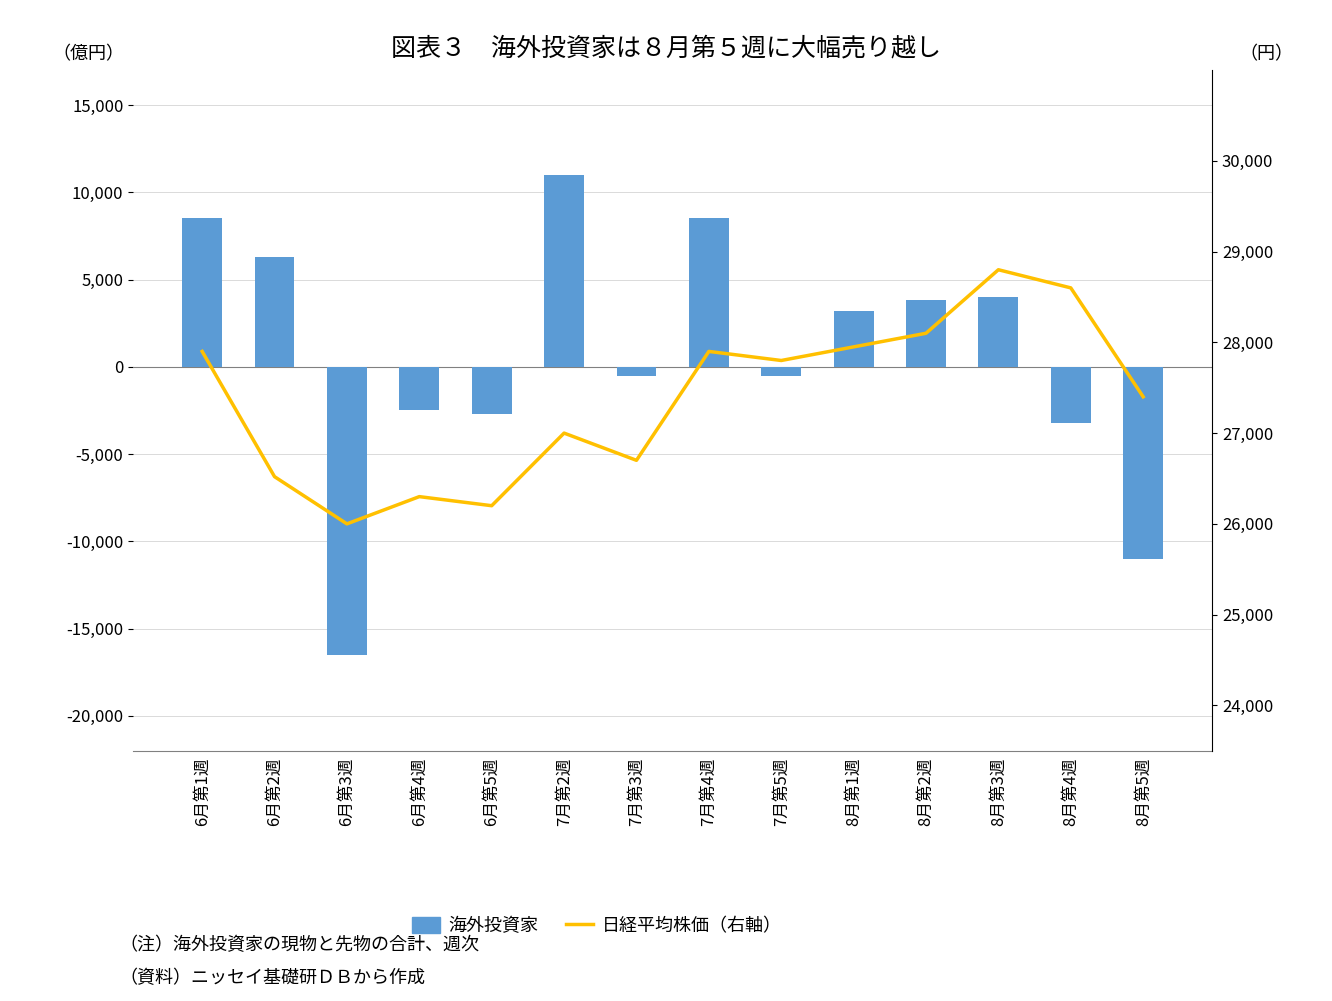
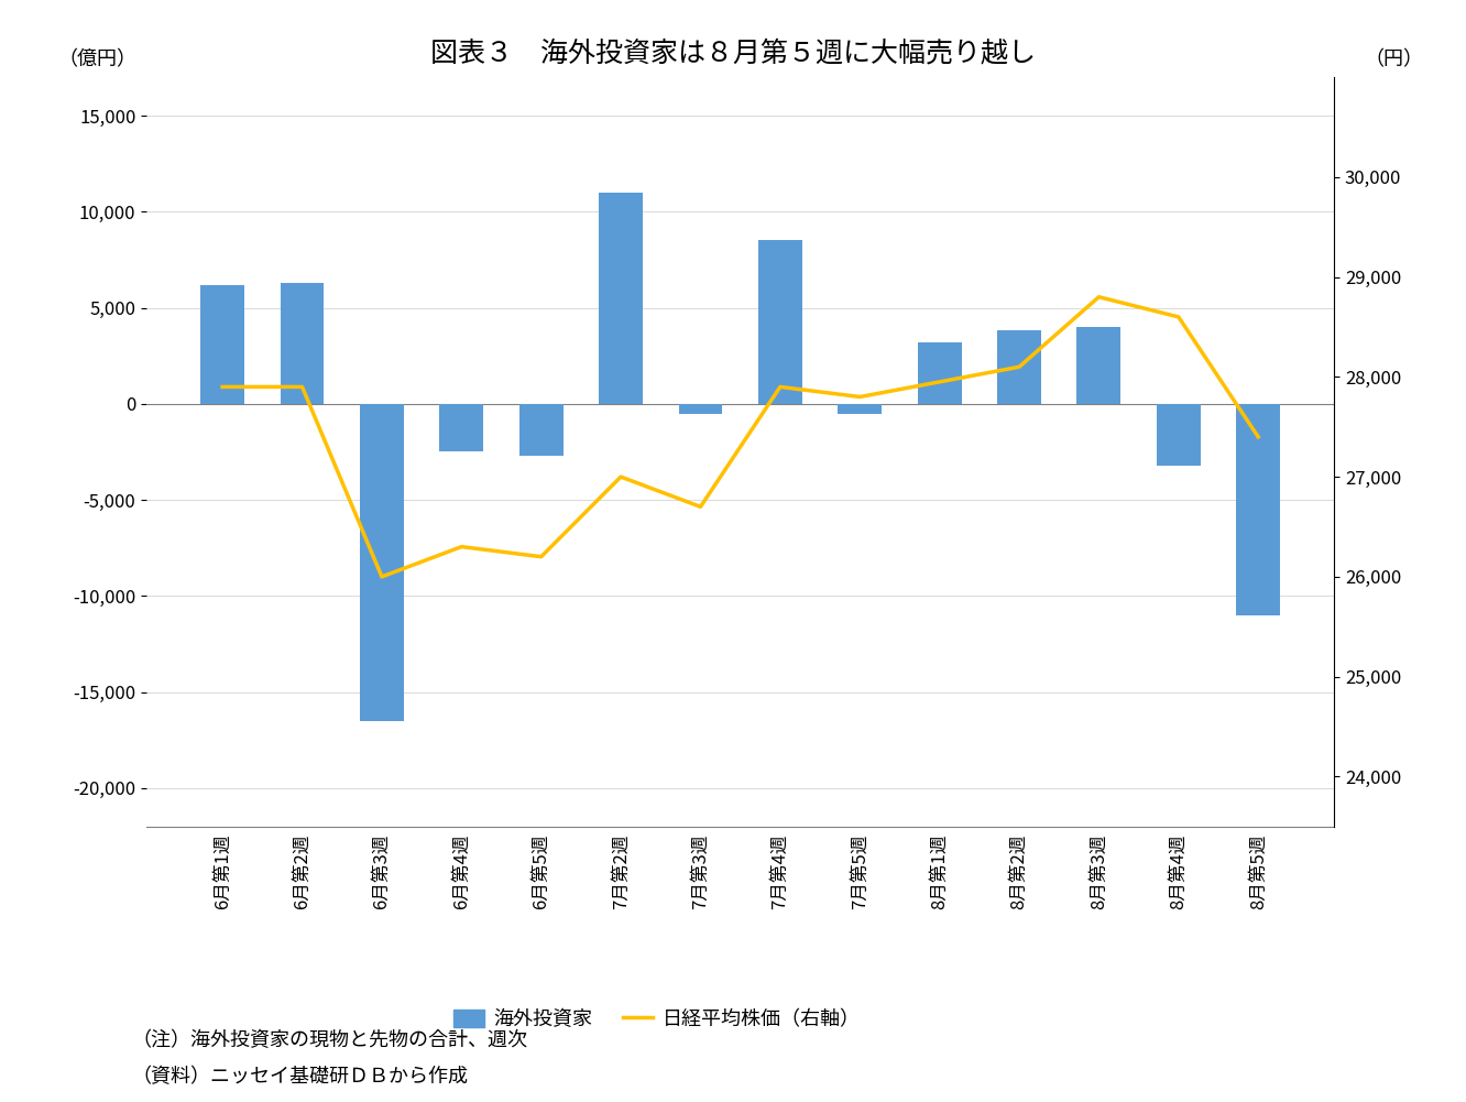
海外投資家/6月第1週: 8,500 -> 6,200
日経平均株価（右軸）/6月第2週: 26,520 -> 27,900
